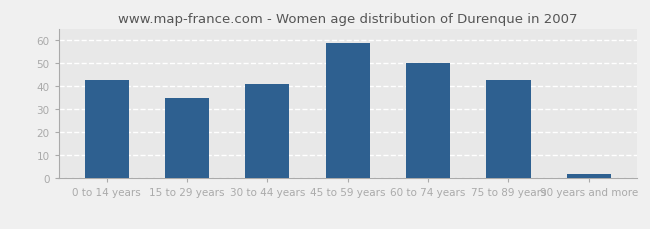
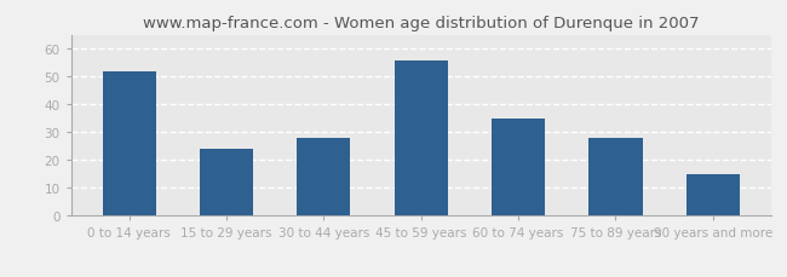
0 to 14 years: 43 -> 52
15 to 29 years: 35 -> 24
30 to 44 years: 41 -> 28
45 to 59 years: 59 -> 56
60 to 74 years: 50 -> 35
75 to 89 years: 43 -> 28
90 years and more: 2 -> 15
